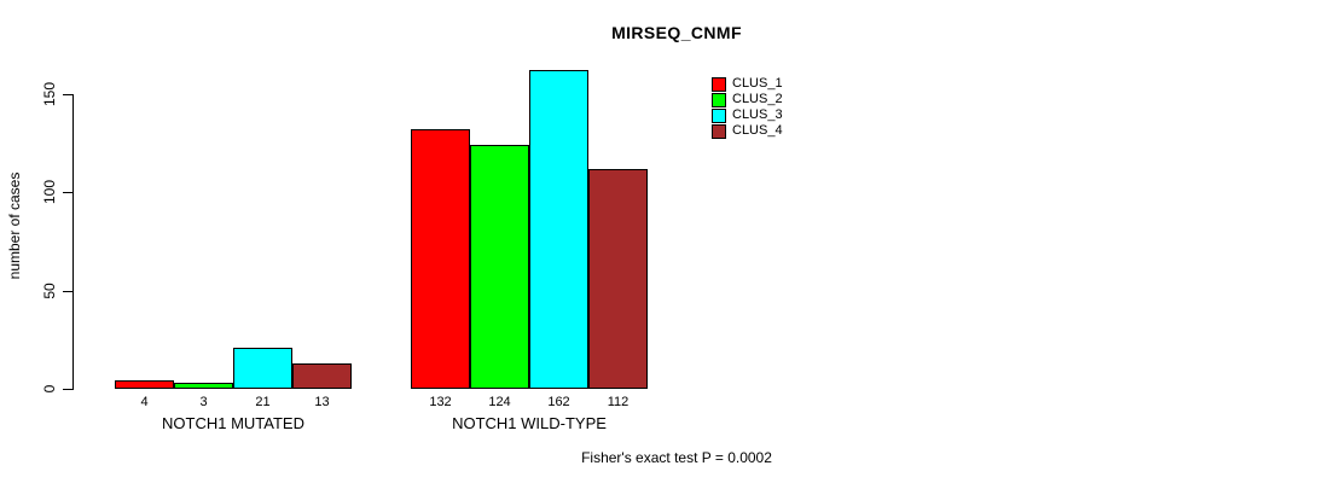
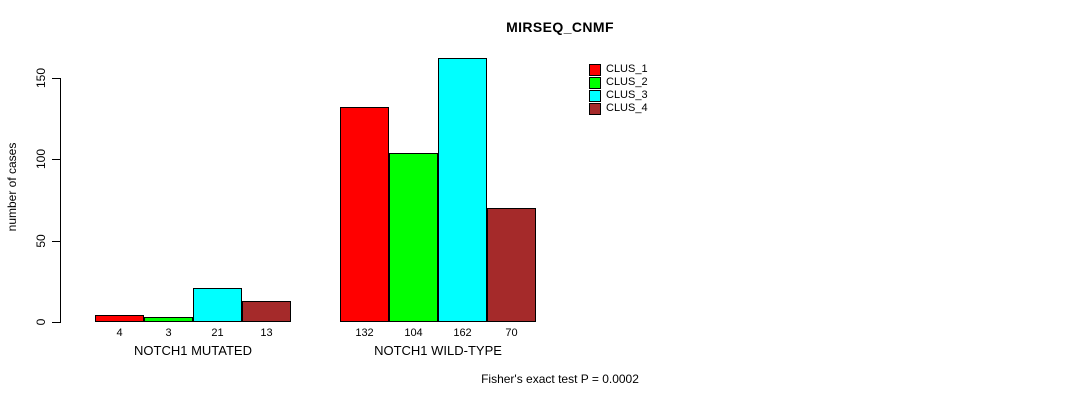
CLUS_2/NOTCH1 WILD-TYPE: 124 -> 104
CLUS_4/NOTCH1 WILD-TYPE: 112 -> 70
